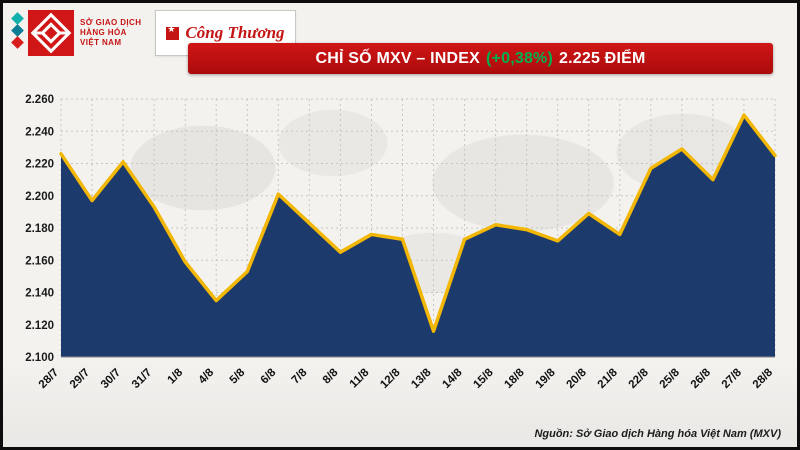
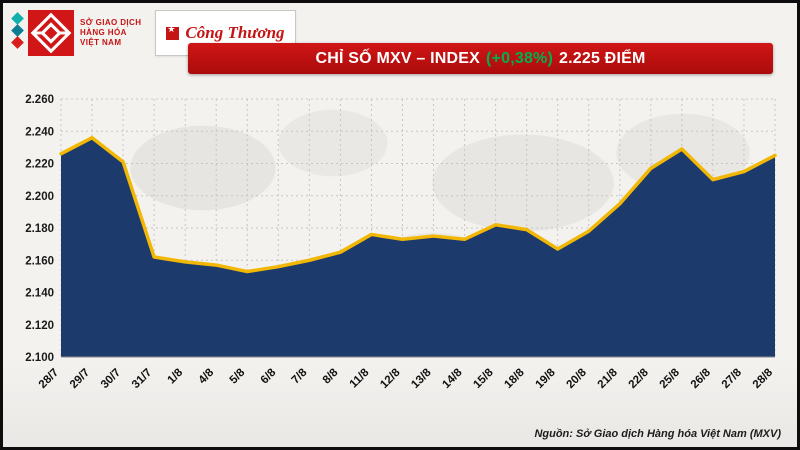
29/7: 2197 -> 2236
31/7: 2193 -> 2162
4/8: 2135 -> 2157
6/8: 2201 -> 2156
7/8: 2183 -> 2160
13/8: 2116 -> 2175
19/8: 2172 -> 2167
20/8: 2189 -> 2178
21/8: 2176 -> 2195
27/8: 2250 -> 2215
